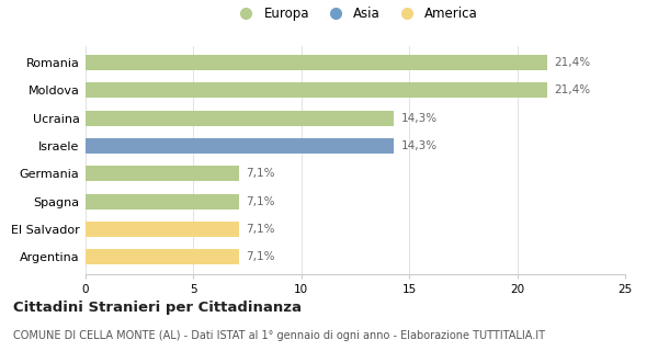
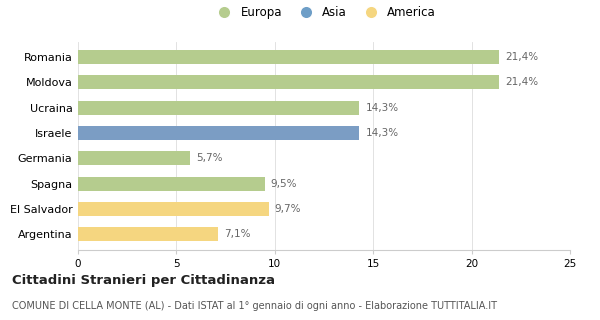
Germania: 7,1% -> 5,7%
Spagna: 7,1% -> 9,5%
El Salvador: 7,1% -> 9,7%
